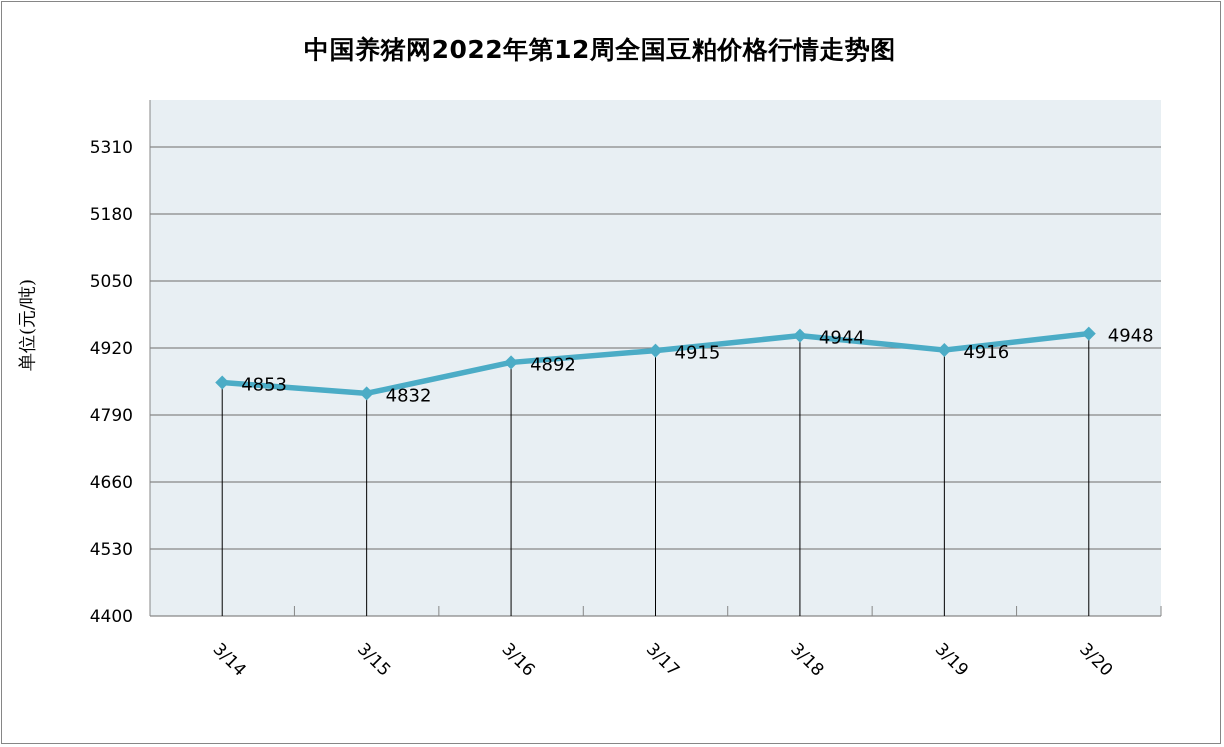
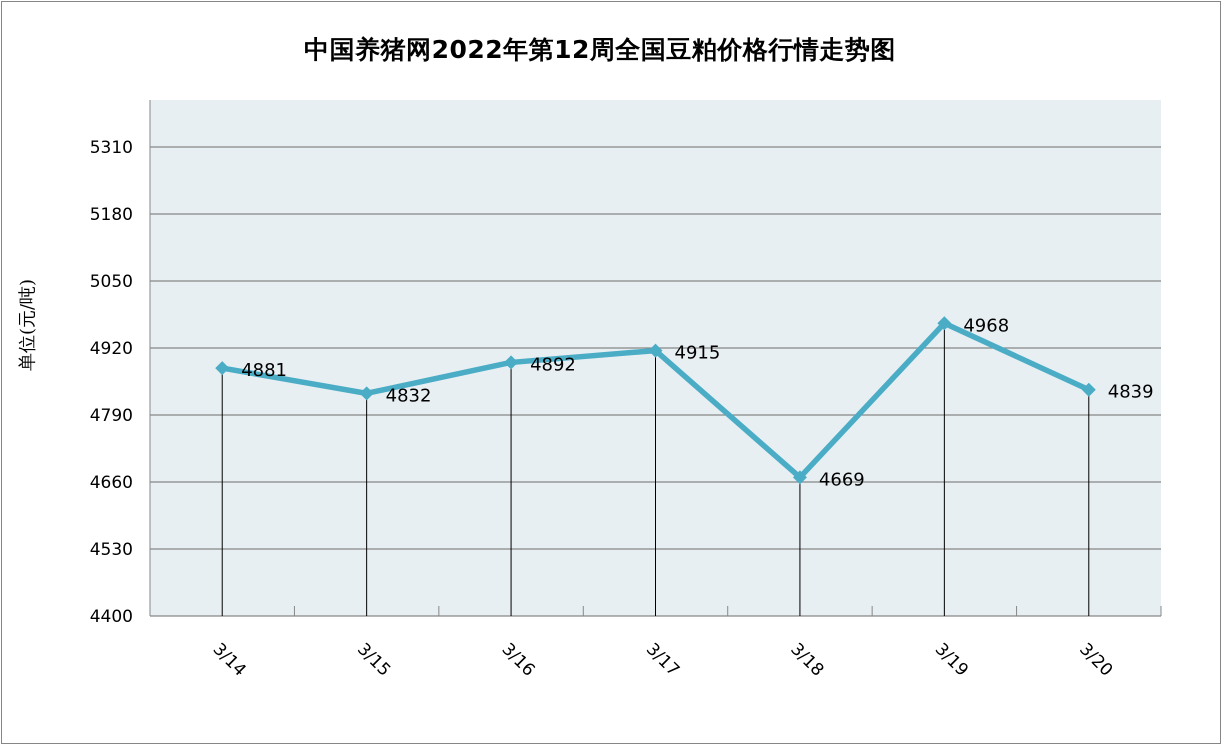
3/14: 4853 -> 4881
3/18: 4944 -> 4669
3/19: 4916 -> 4968
3/20: 4948 -> 4839
